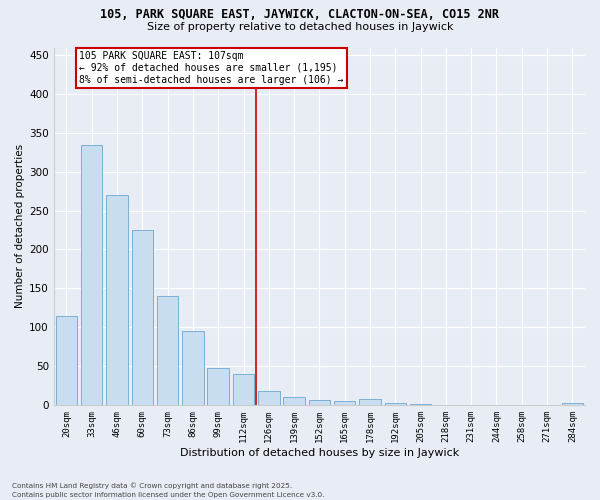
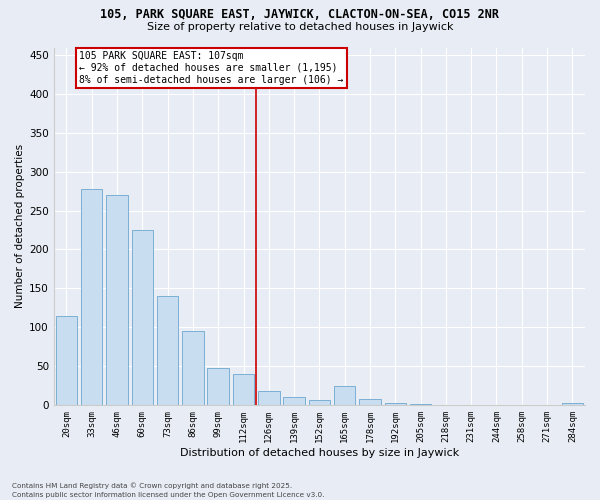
33sqm: 335 -> 278
165sqm: 5 -> 24
